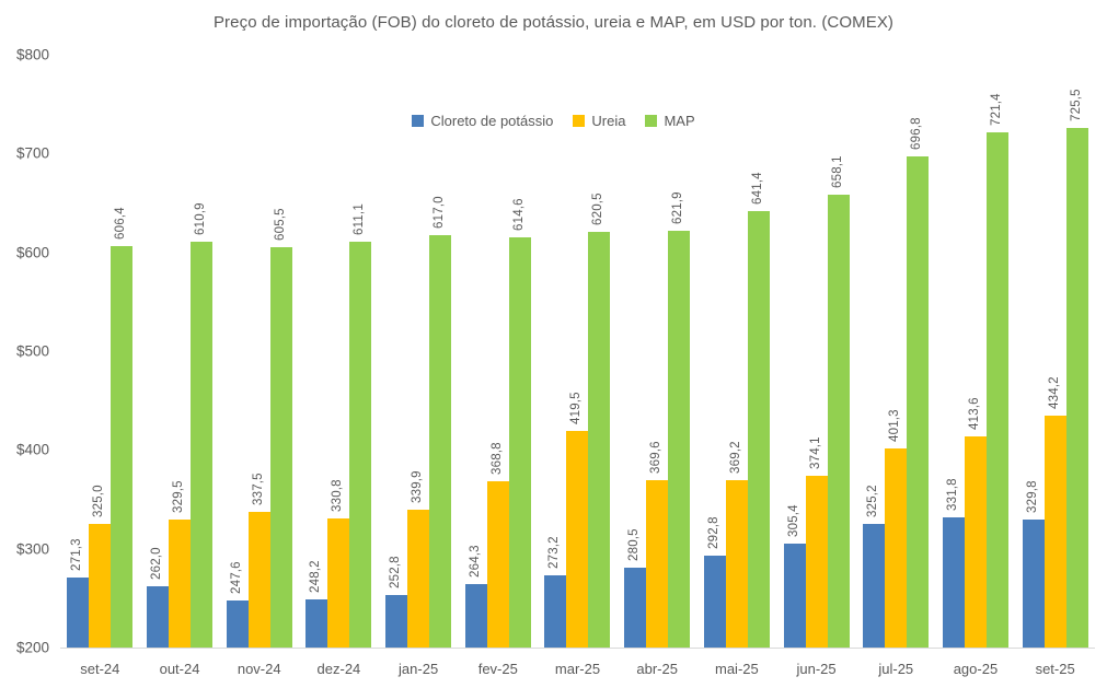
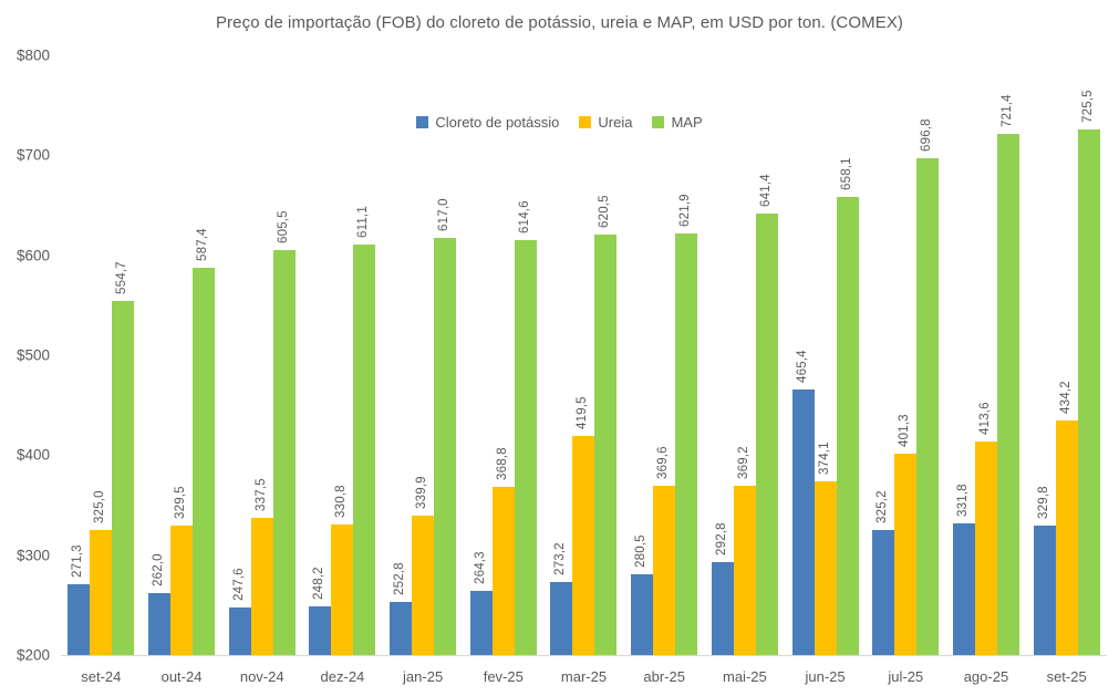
MAP/set-24: 606,4 -> 554,7
MAP/out-24: 610,9 -> 587,4
Cloreto de potássio/jun-25: 305,4 -> 465,4
